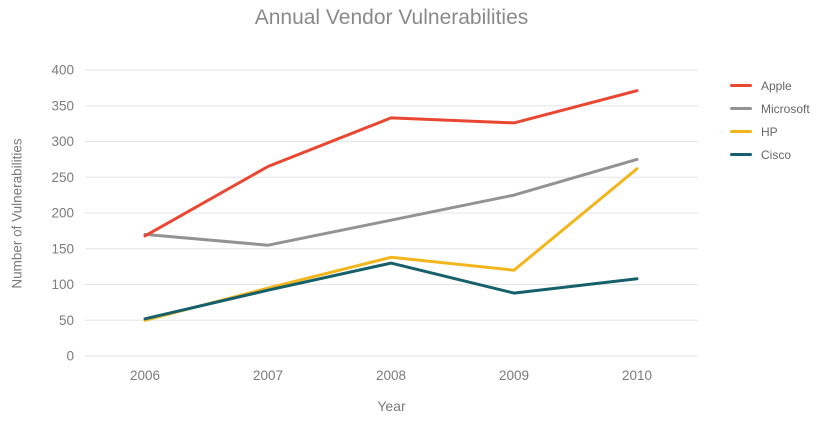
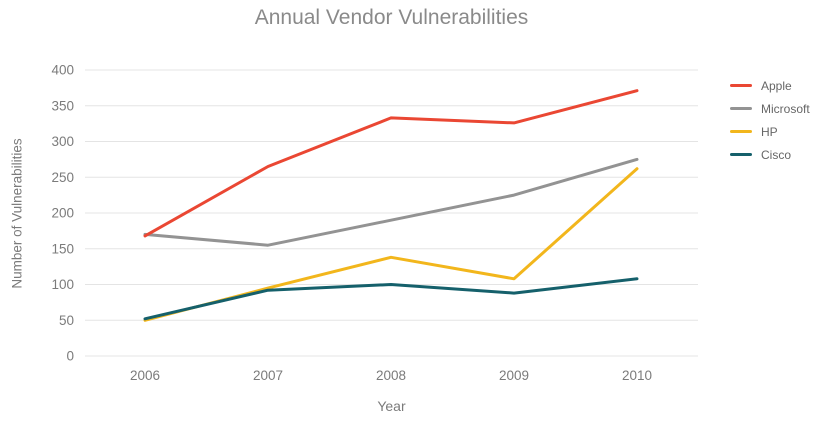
Cisco/2008: 130 -> 100
HP/2009: 120 -> 110
